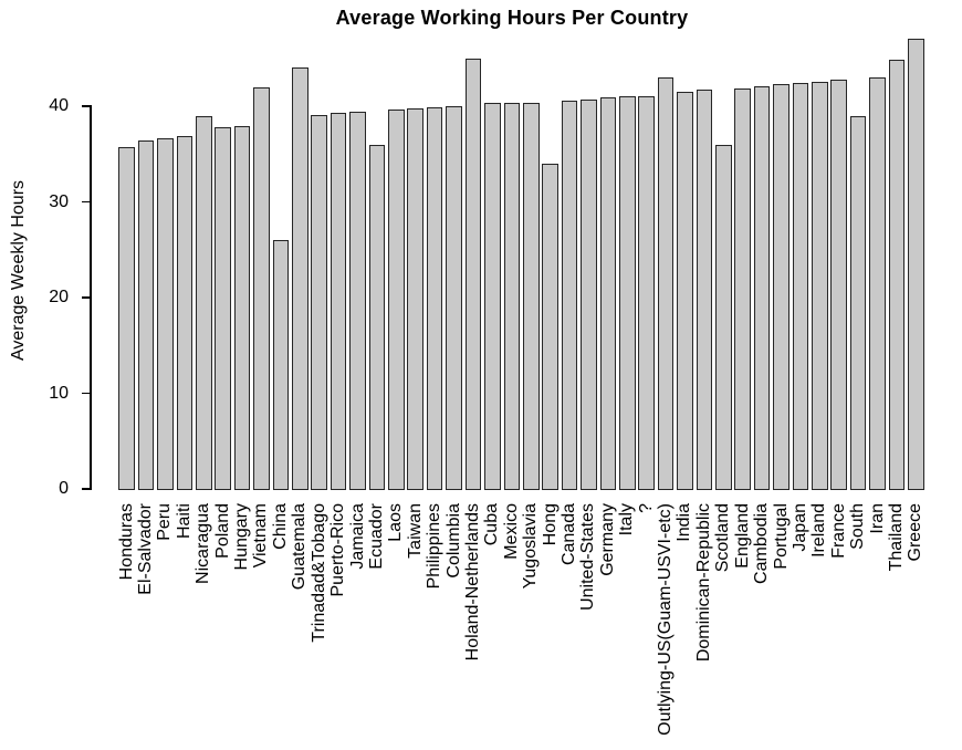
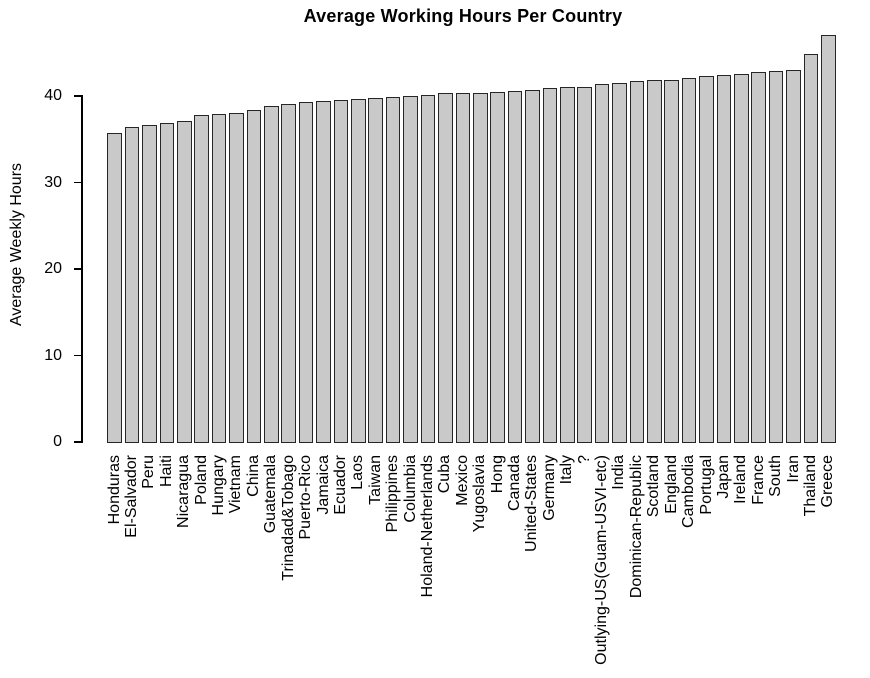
Nicaragua: 39 -> 37
Vietnam: 42 -> 38
China: 26 -> 38
Guatemala: 44 -> 39
Ecuador: 36 -> 40
Holand-Netherlands: 45 -> 40
Hong: 34 -> 40
Outlying-US(Guam-USVI-etc): 43 -> 41
Scotland: 36 -> 42
South: 39 -> 43
